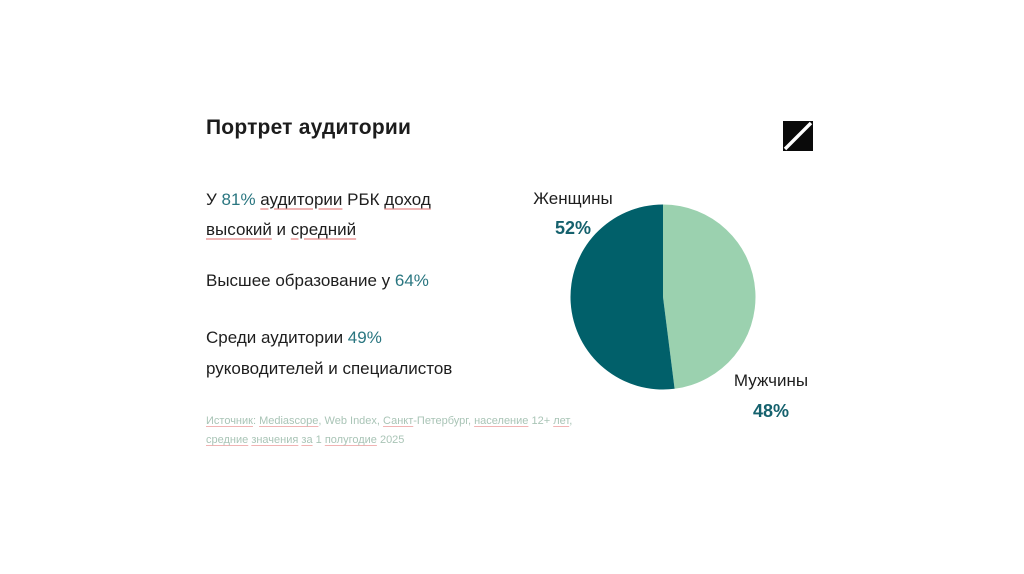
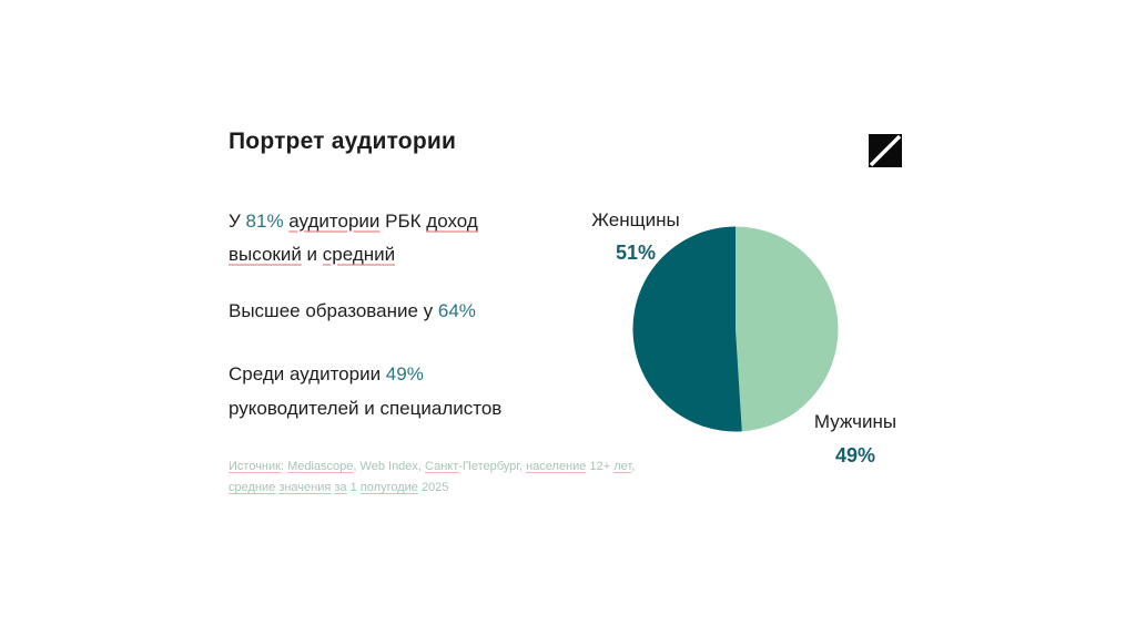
Мужчины: 48% -> 49%
Женщины: 52% -> 51%
